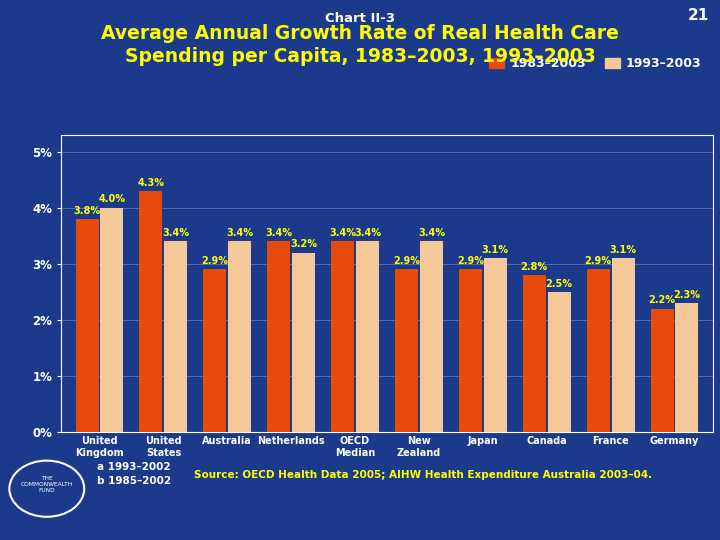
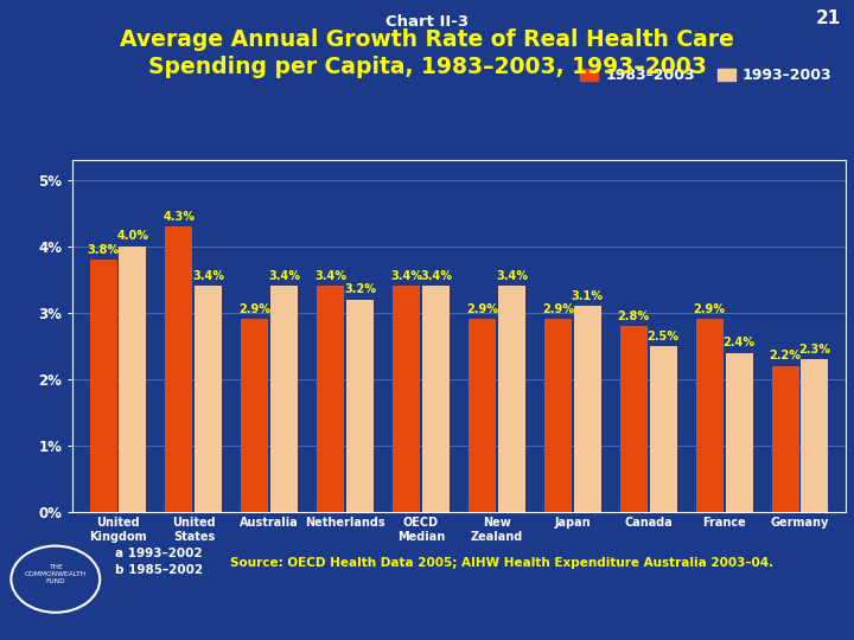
1993–2003/France: 3.1% -> 2.4%
